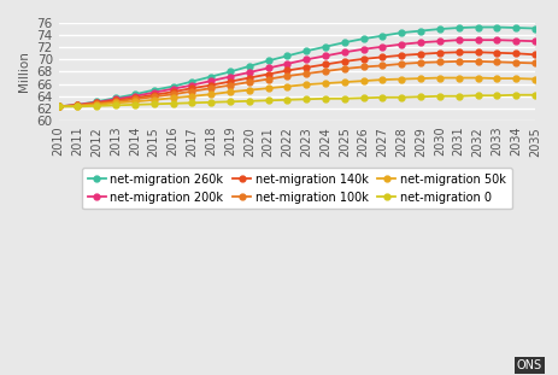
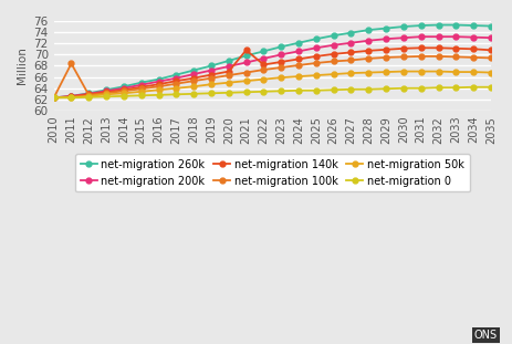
net-migration 100k/2011: 62.5 -> 68.4
net-migration 140k/2021: 67.6 -> 70.8
